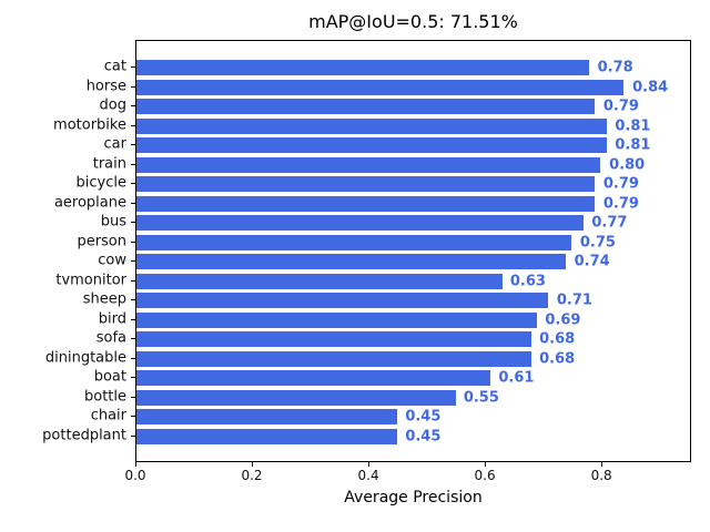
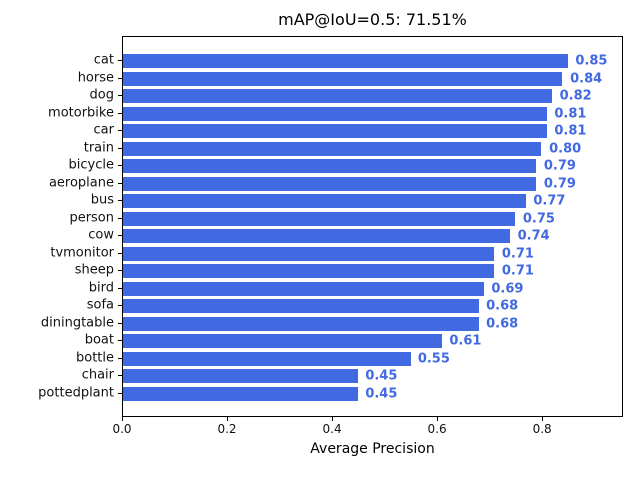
cat: 0.78 -> 0.85
dog: 0.79 -> 0.82
tvmonitor: 0.63 -> 0.71
